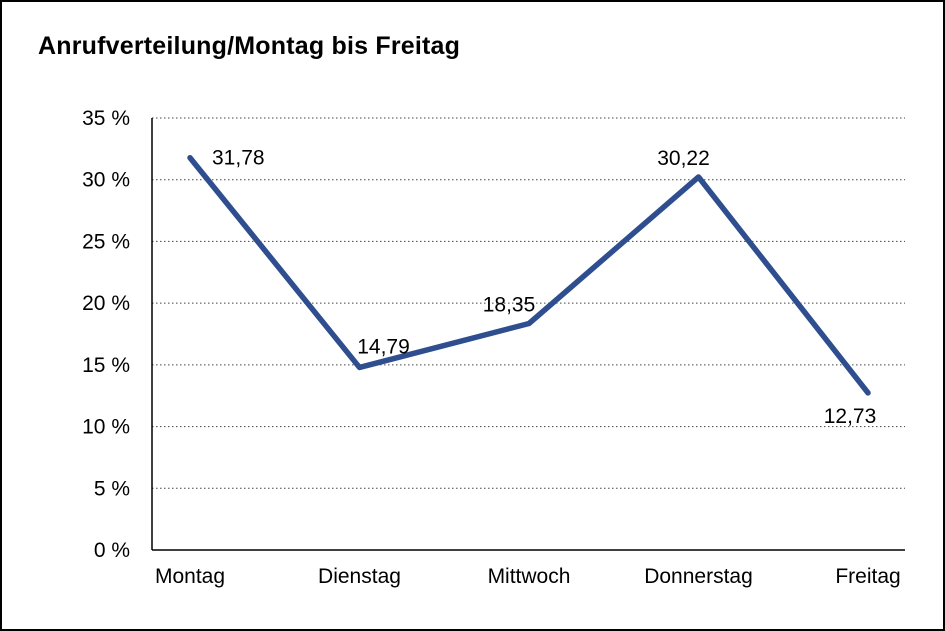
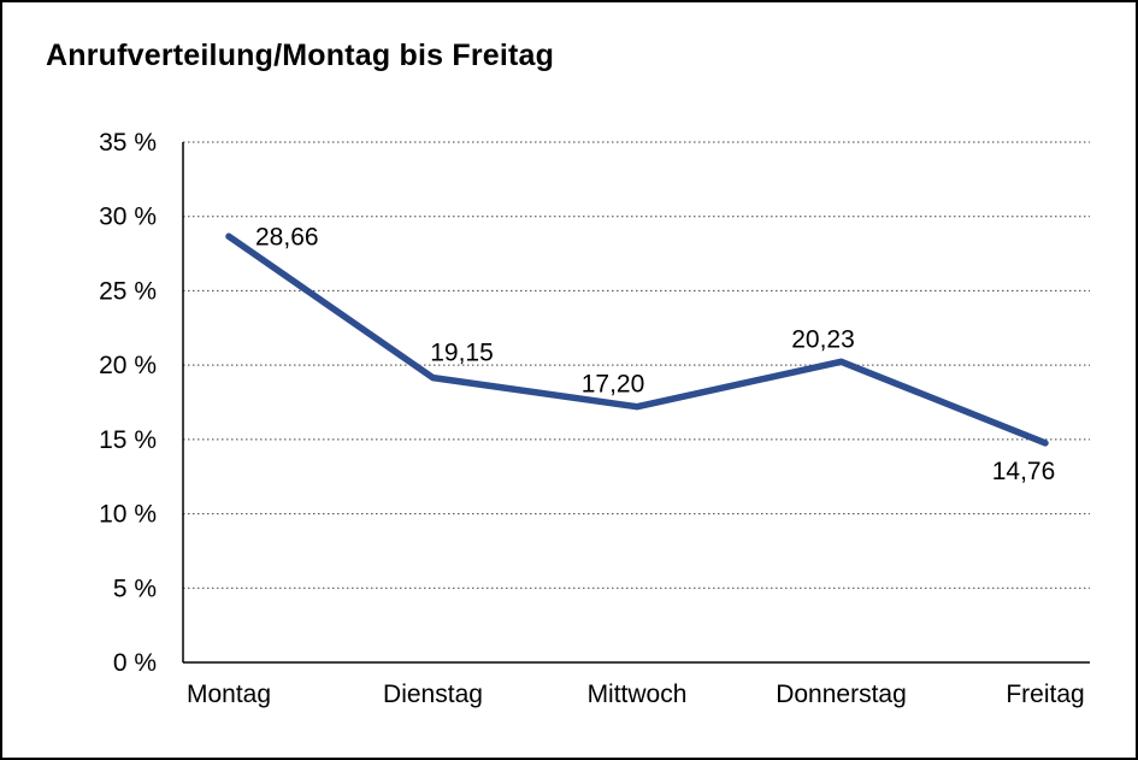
Montag: 31,78 -> 28,66
Dienstag: 14,79 -> 19,15
Mittwoch: 18,35 -> 17,20
Donnerstag: 30,22 -> 20,23
Freitag: 12,73 -> 14,76
